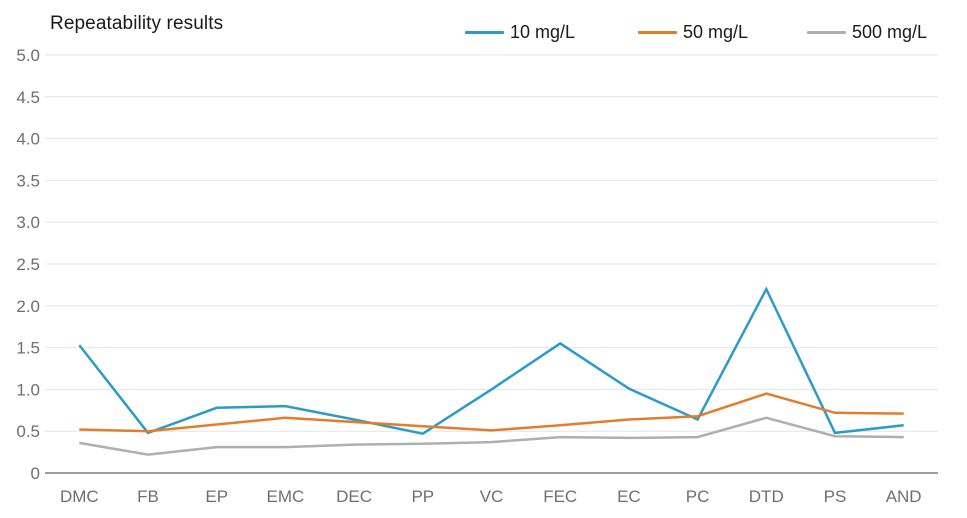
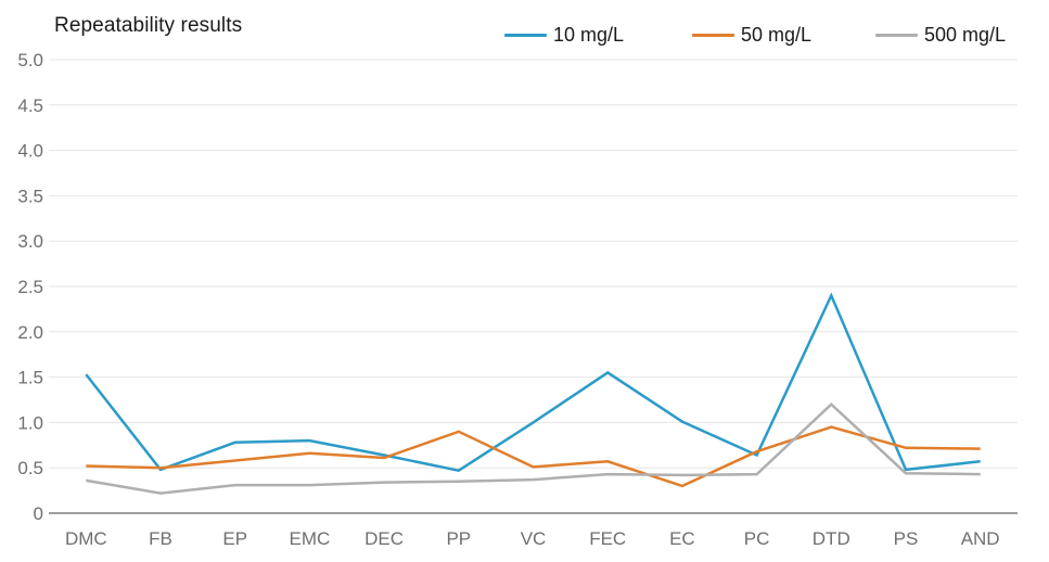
50 mg/L/PP: 0.6 -> 0.9
50 mg/L/EC: 0.6 -> 0.3
10 mg/L/DTD: 2.2 -> 2.4
500 mg/L/DTD: 0.7 -> 1.2
